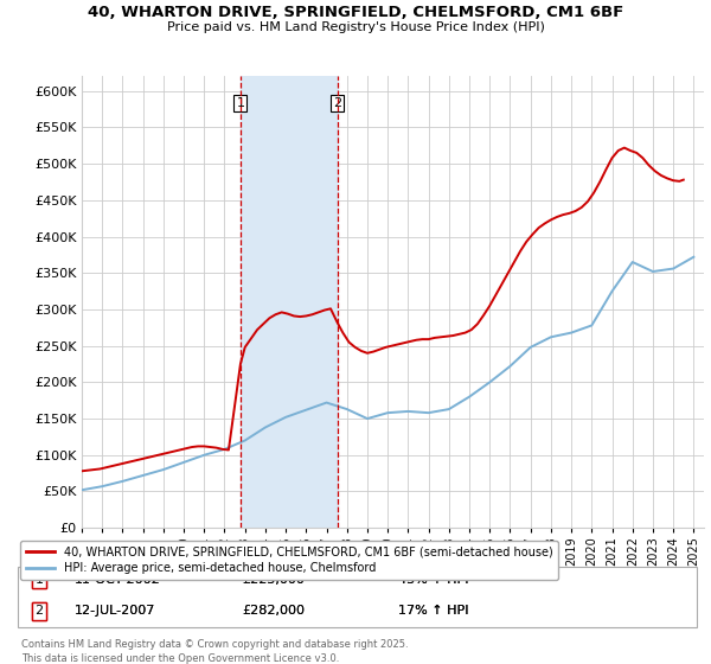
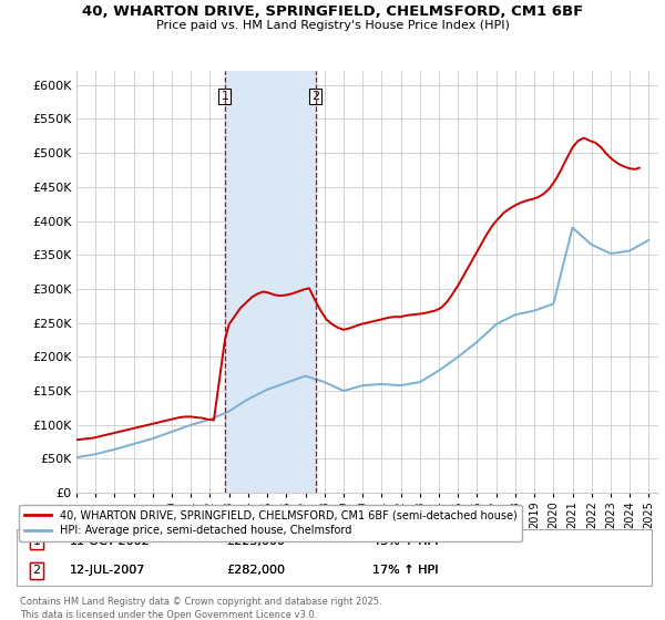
HPI: Average price, semi-detached house, Chelmsford/2021: £325K -> £390K
